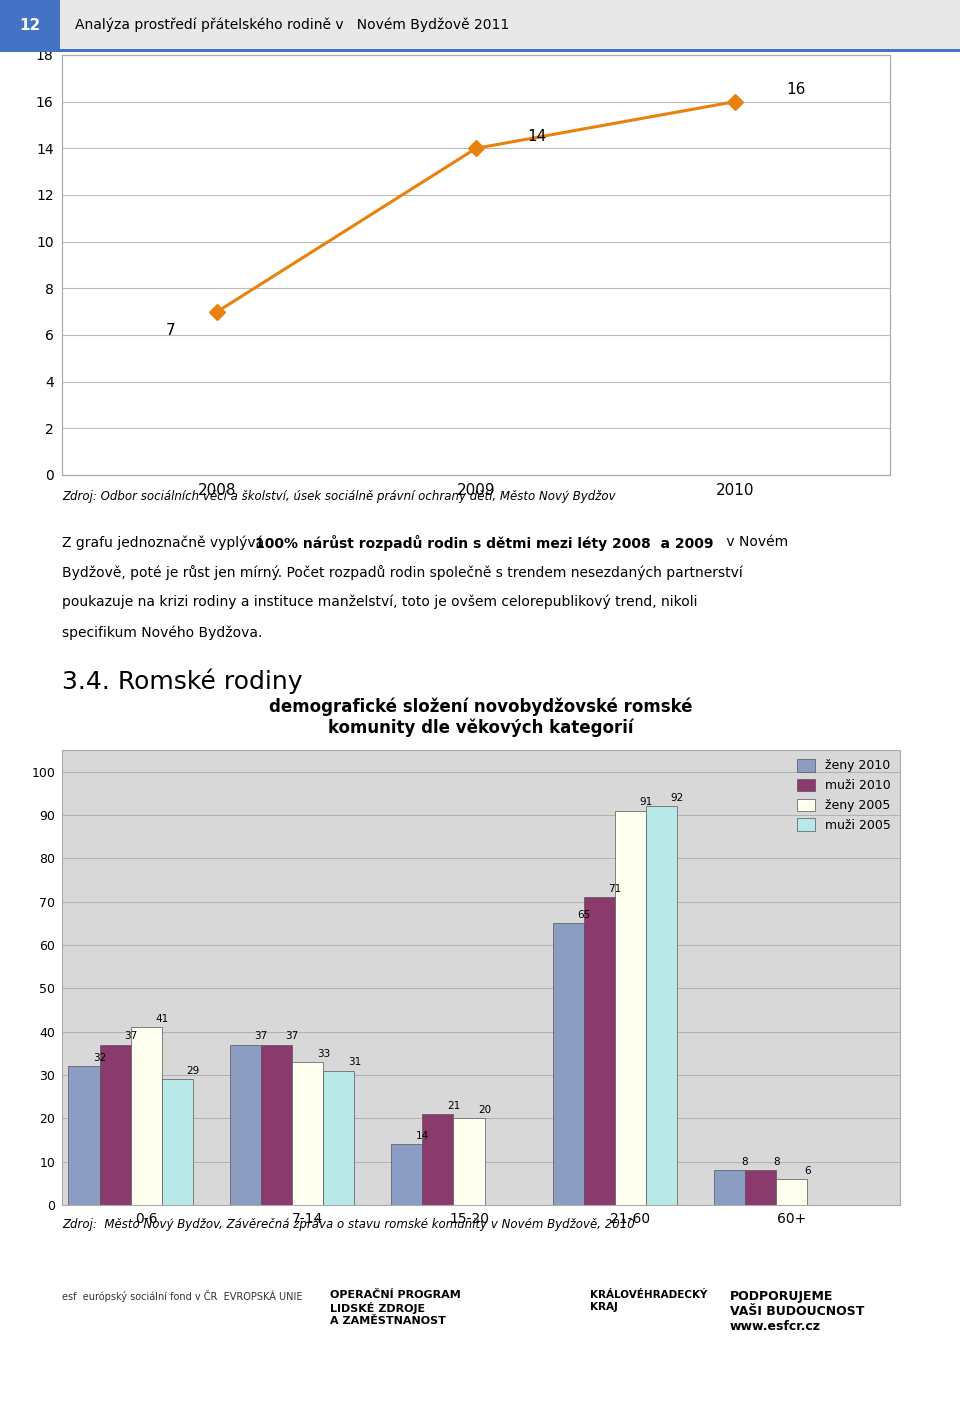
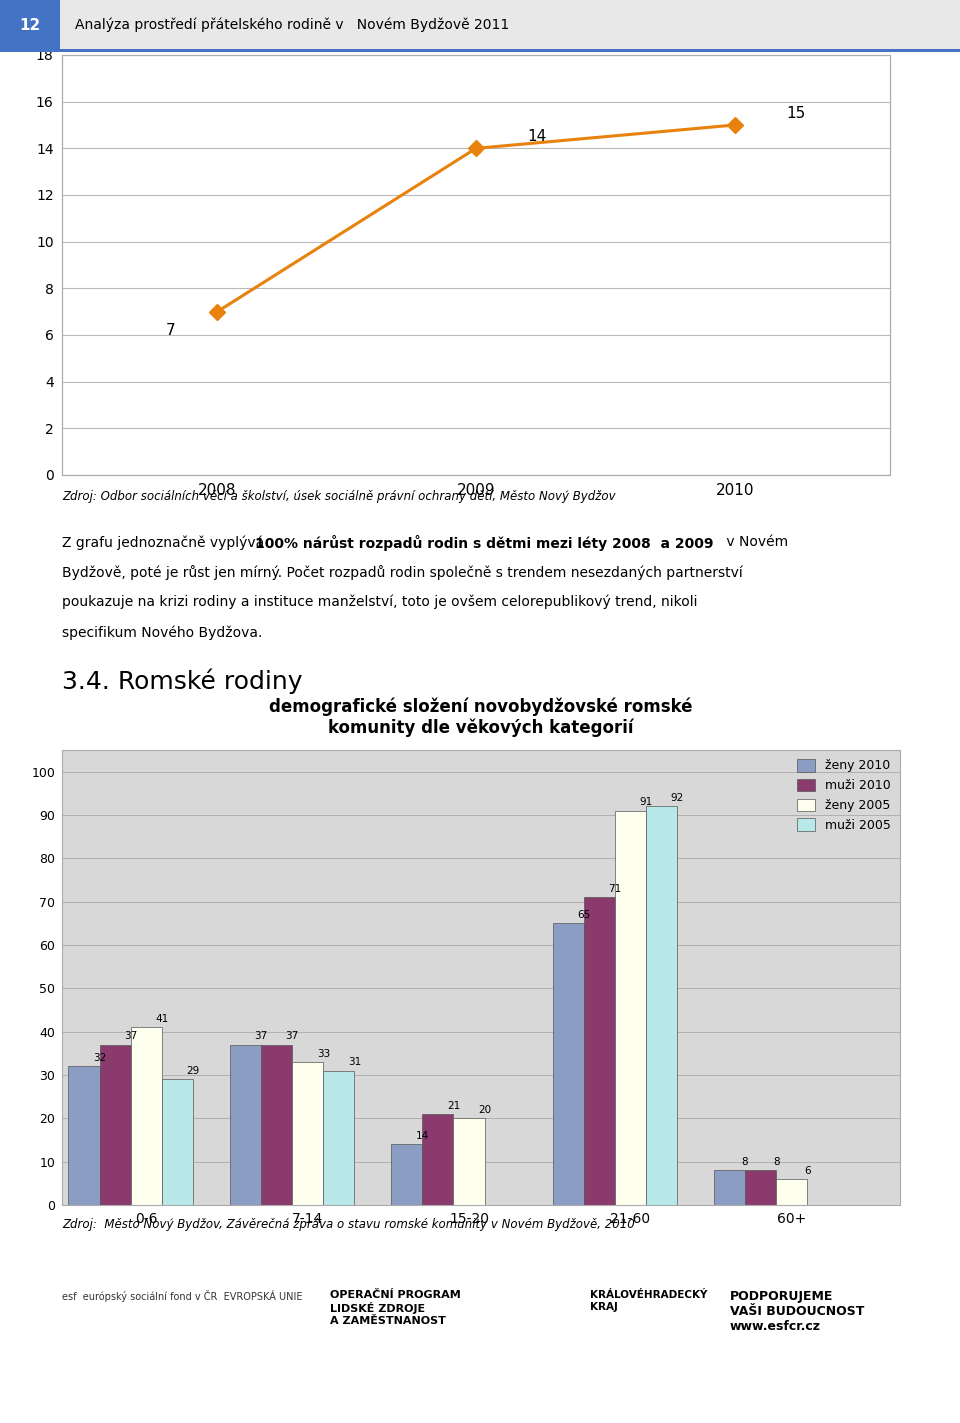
2010: 16 -> 15
